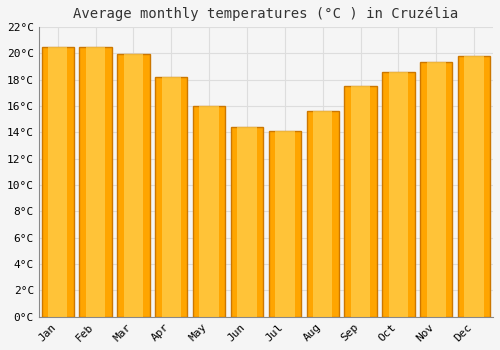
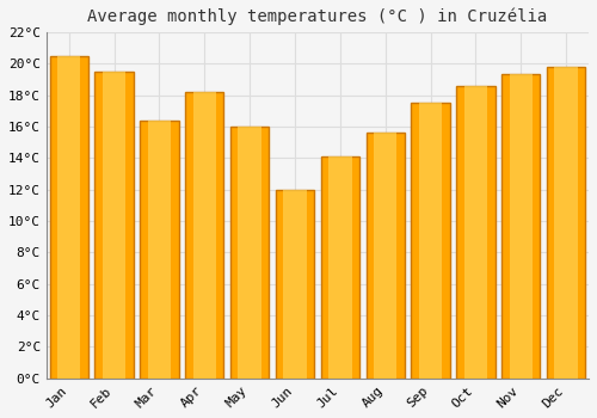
Feb: 20.5°C -> 19.5°C
Mar: 19.9°C -> 16.4°C
Jun: 14.4°C -> 12.0°C
